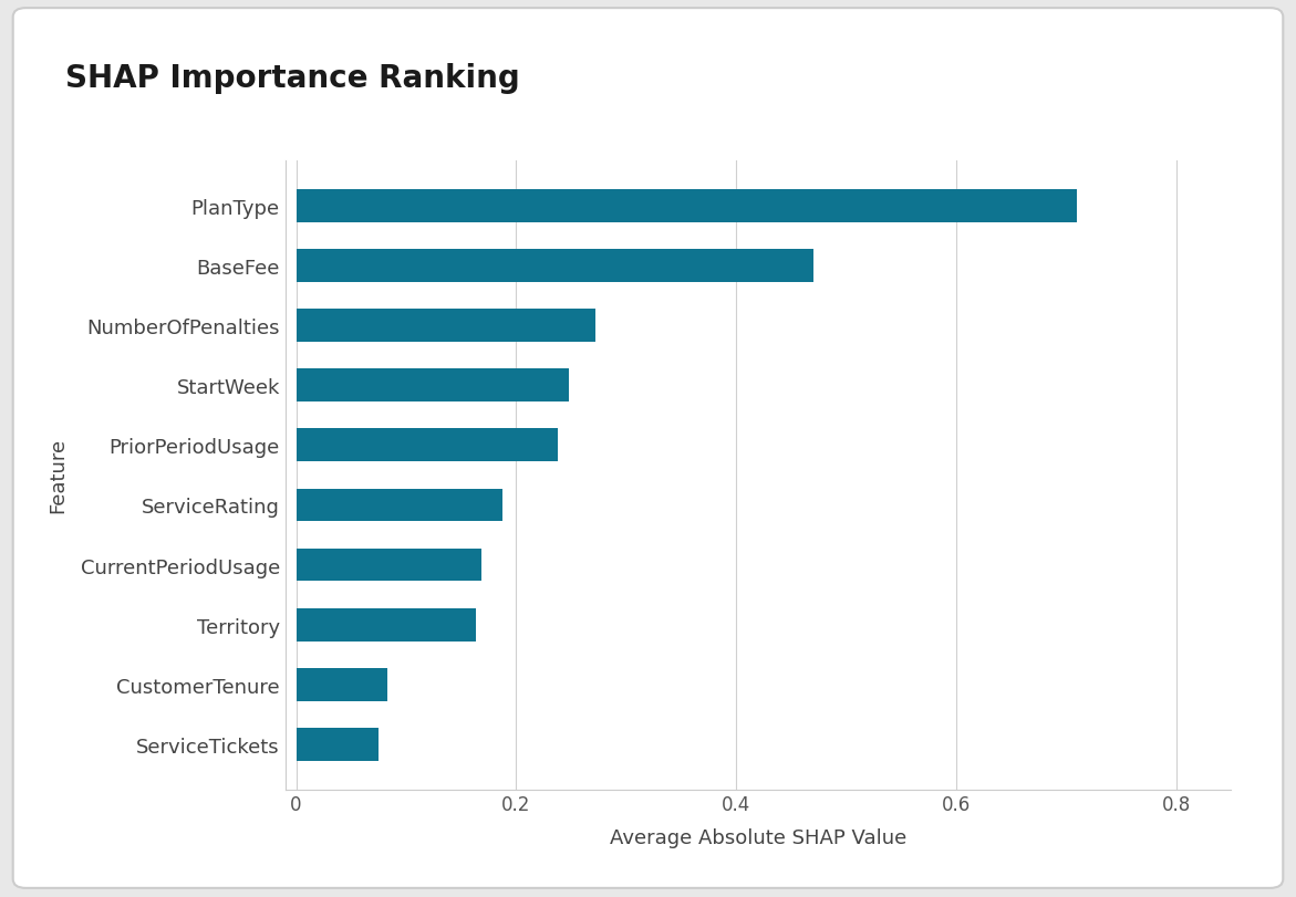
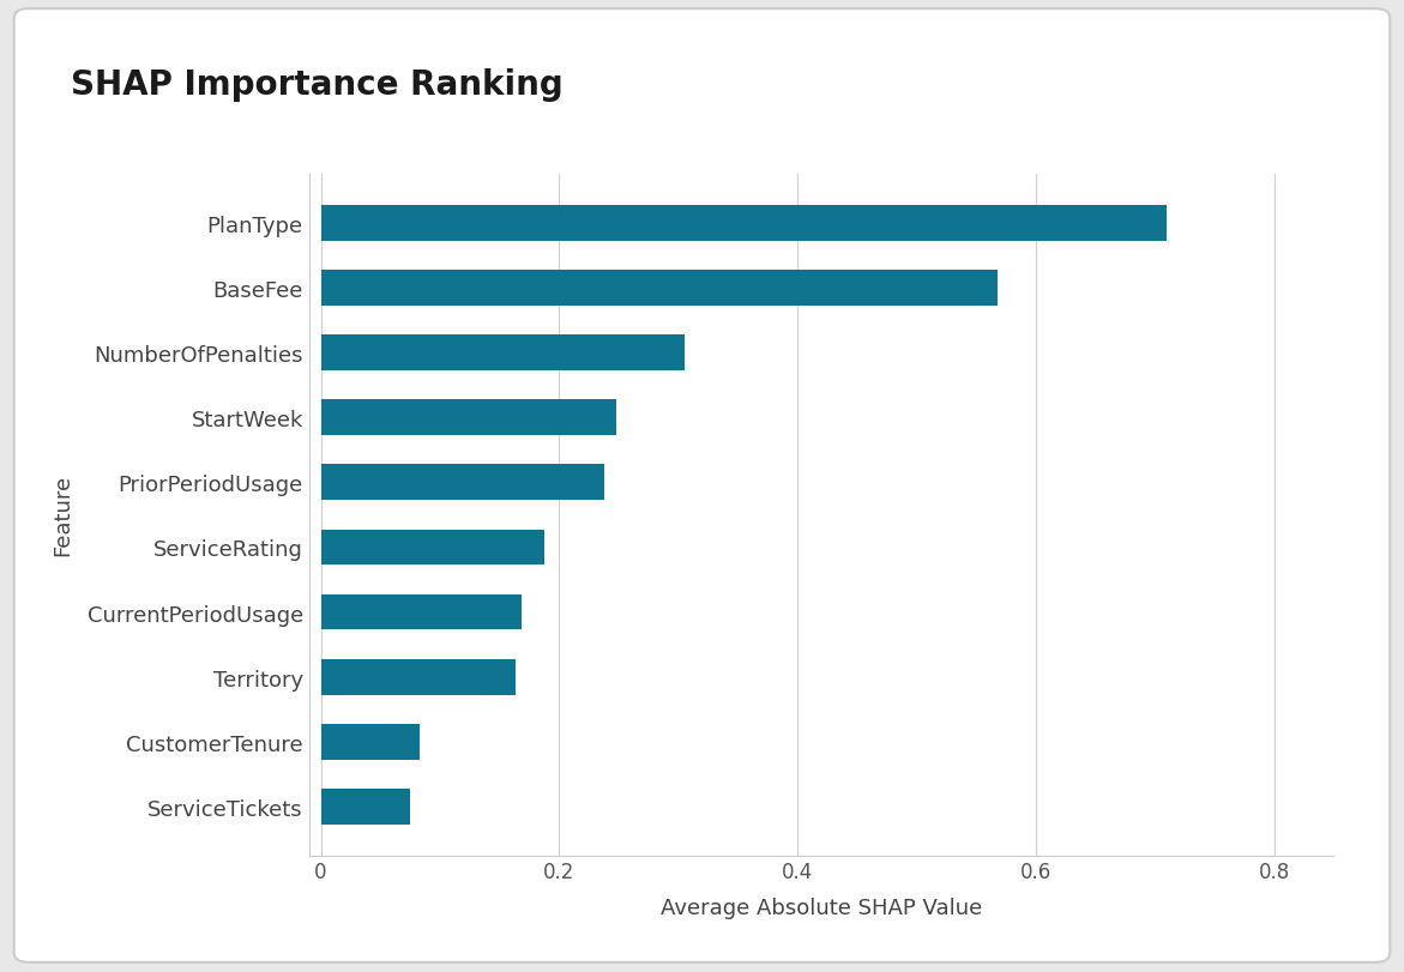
BaseFee: 0.470 -> 0.568
NumberOfPenalties: 0.272 -> 0.305
